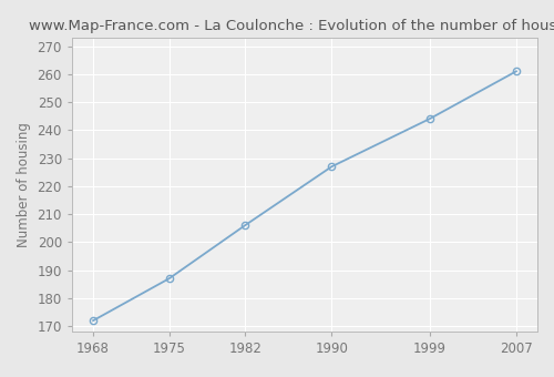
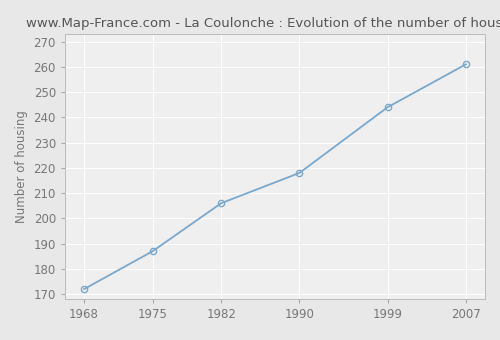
1990: 227 -> 218
